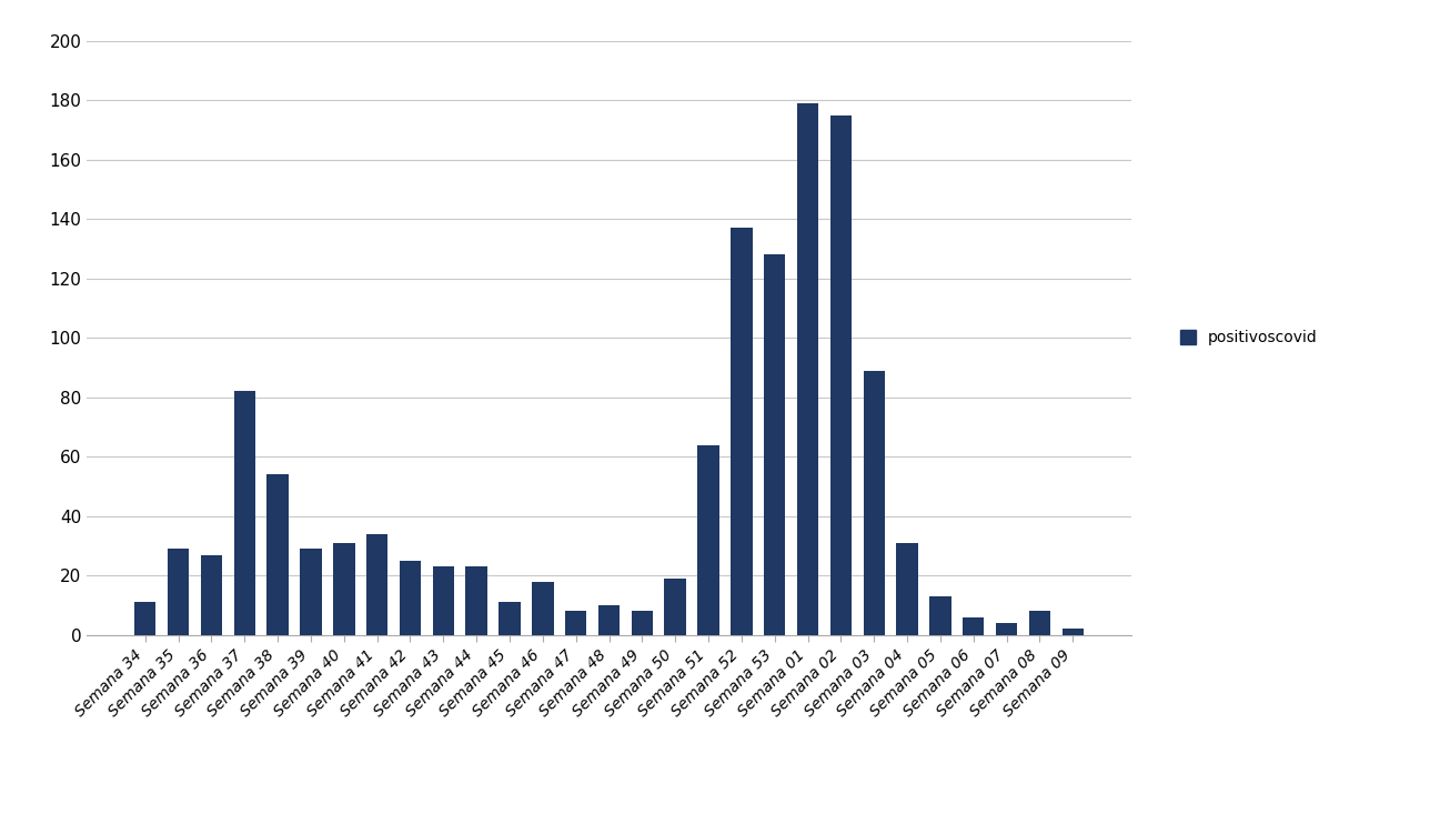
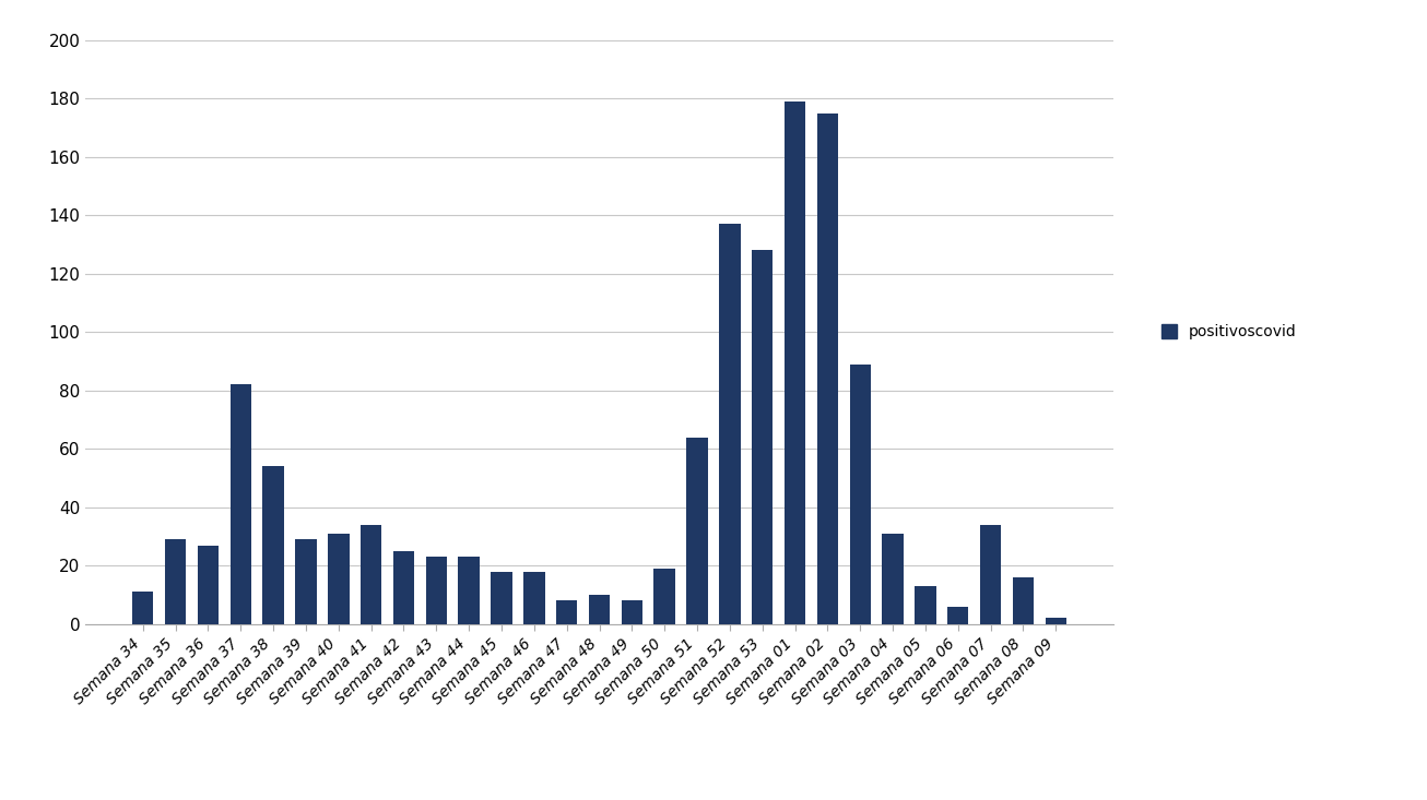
Semana 45: 11 -> 18
Semana 07: 4 -> 34
Semana 08: 8 -> 16
